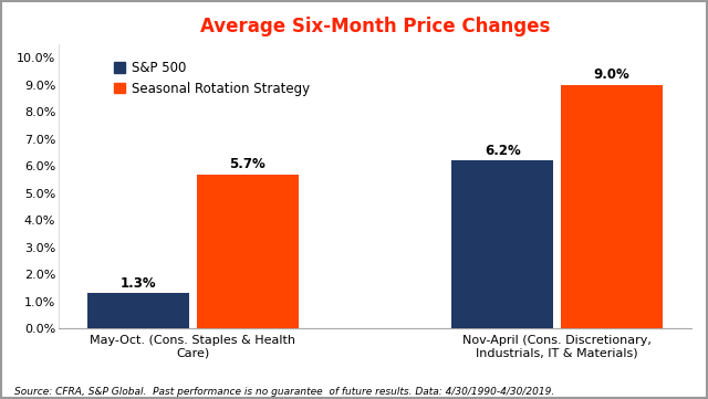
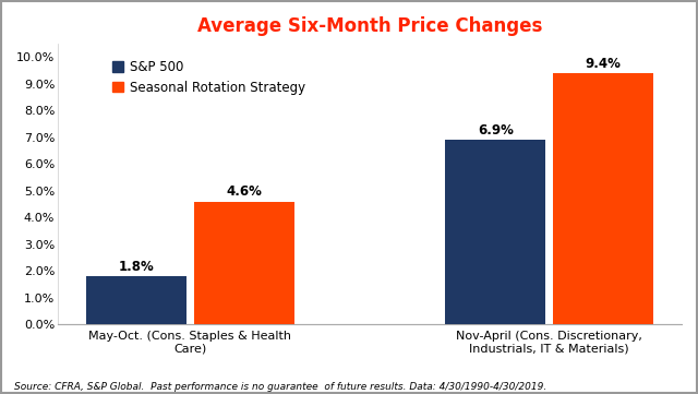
S&P 500/May-Oct. (Cons. Staples & Health Care): 1.3% -> 1.8%
Seasonal Rotation Strategy/May-Oct. (Cons. Staples & Health Care): 5.7% -> 4.6%
S&P 500/Nov-April (Cons. Discretionary, Industrials, IT & Materials): 6.2% -> 6.9%
Seasonal Rotation Strategy/Nov-April (Cons. Discretionary, Industrials, IT & Materials): 9.0% -> 9.4%
